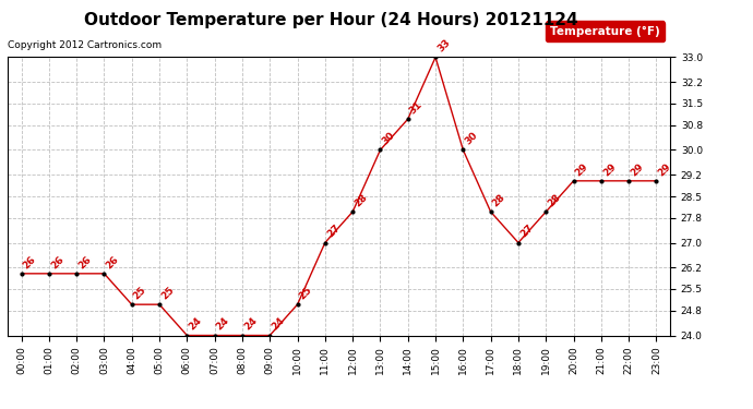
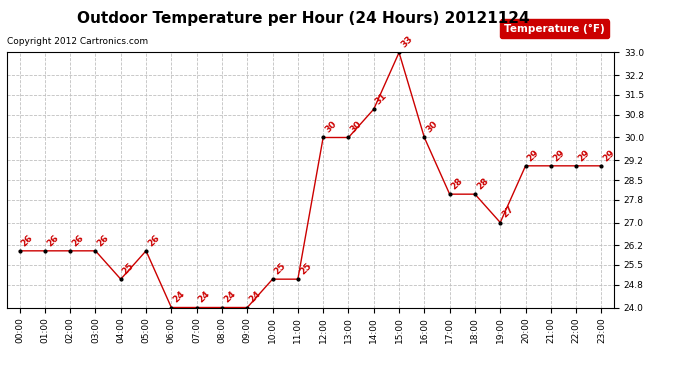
05:00: 25 -> 26
11:00: 27 -> 25
12:00: 28 -> 30
18:00: 27 -> 28
19:00: 28 -> 27
